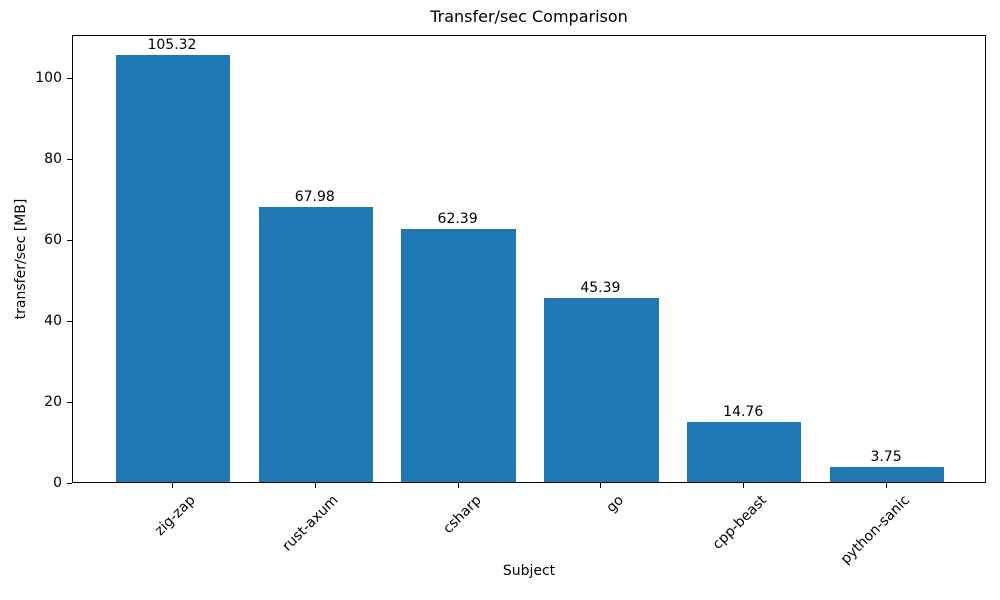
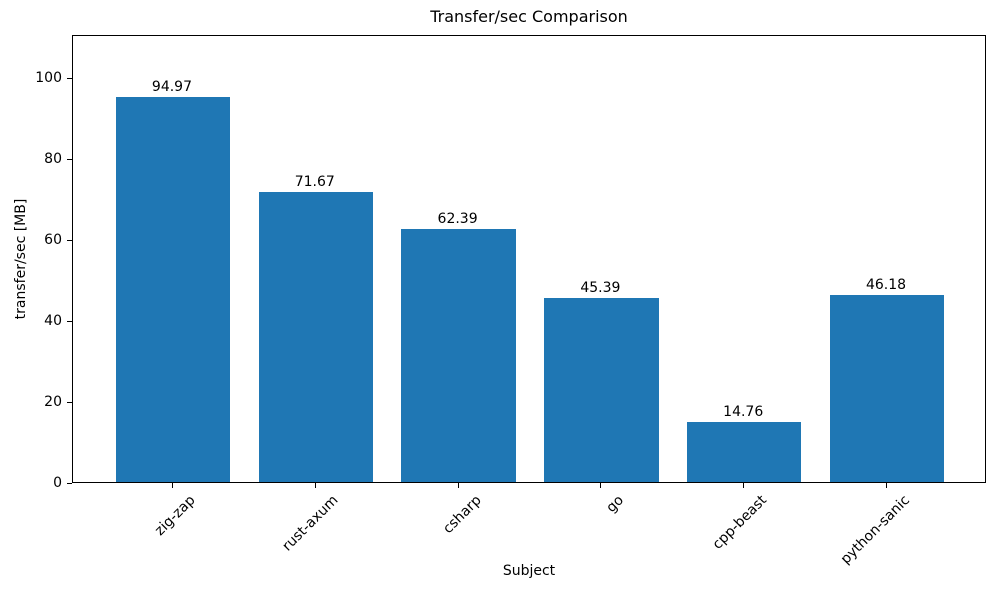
zig-zap: 105.32 -> 94.97
rust-axum: 67.98 -> 71.67
python-sanic: 3.75 -> 46.18
